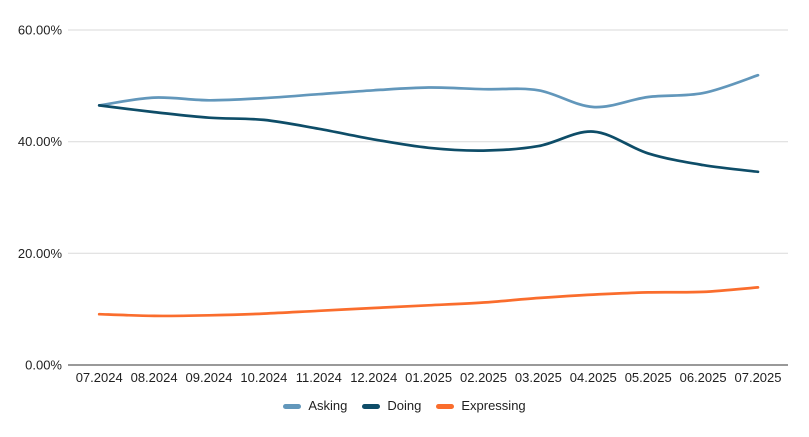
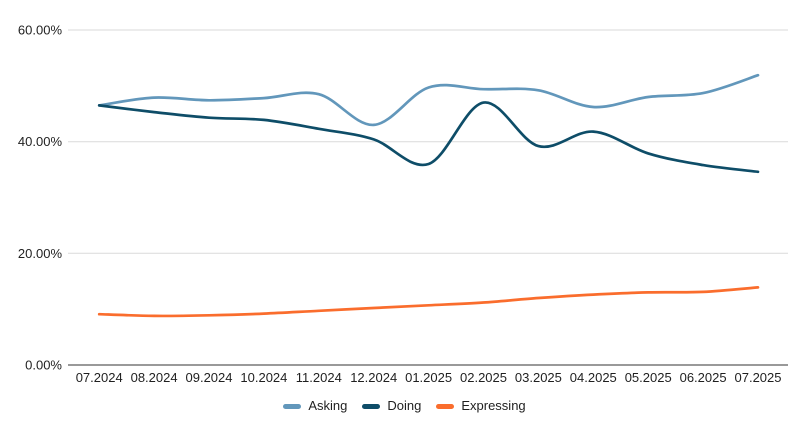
Asking/12.2024: 49% -> 43%
Doing/01.2025: 39% -> 36%
Doing/02.2025: 38% -> 47%
